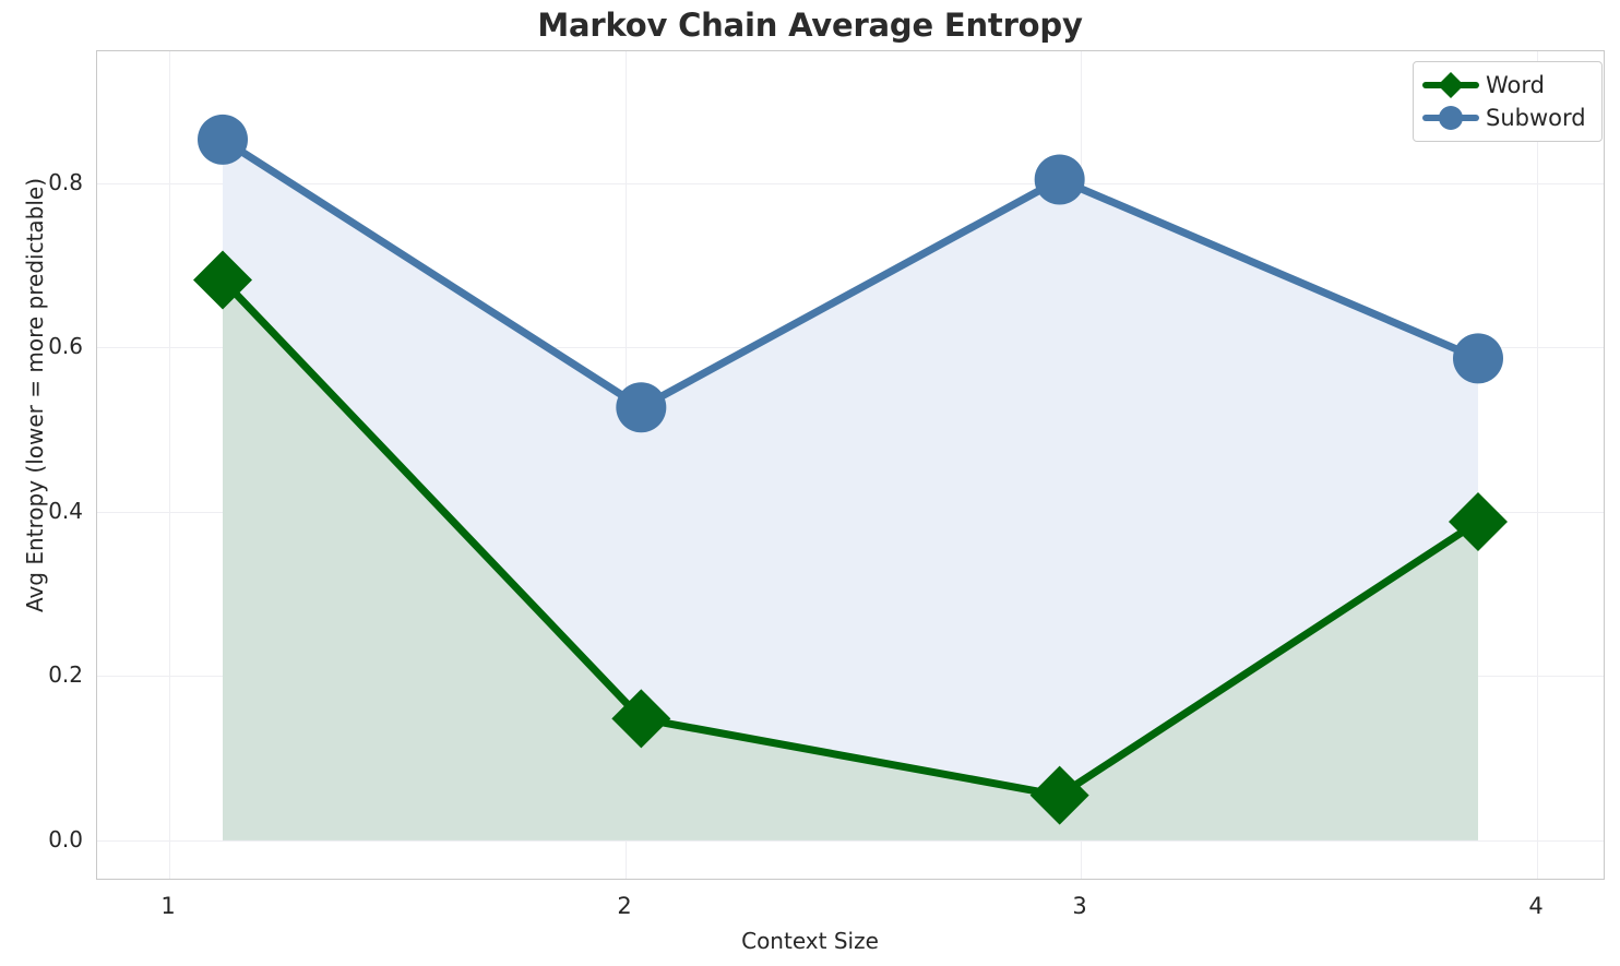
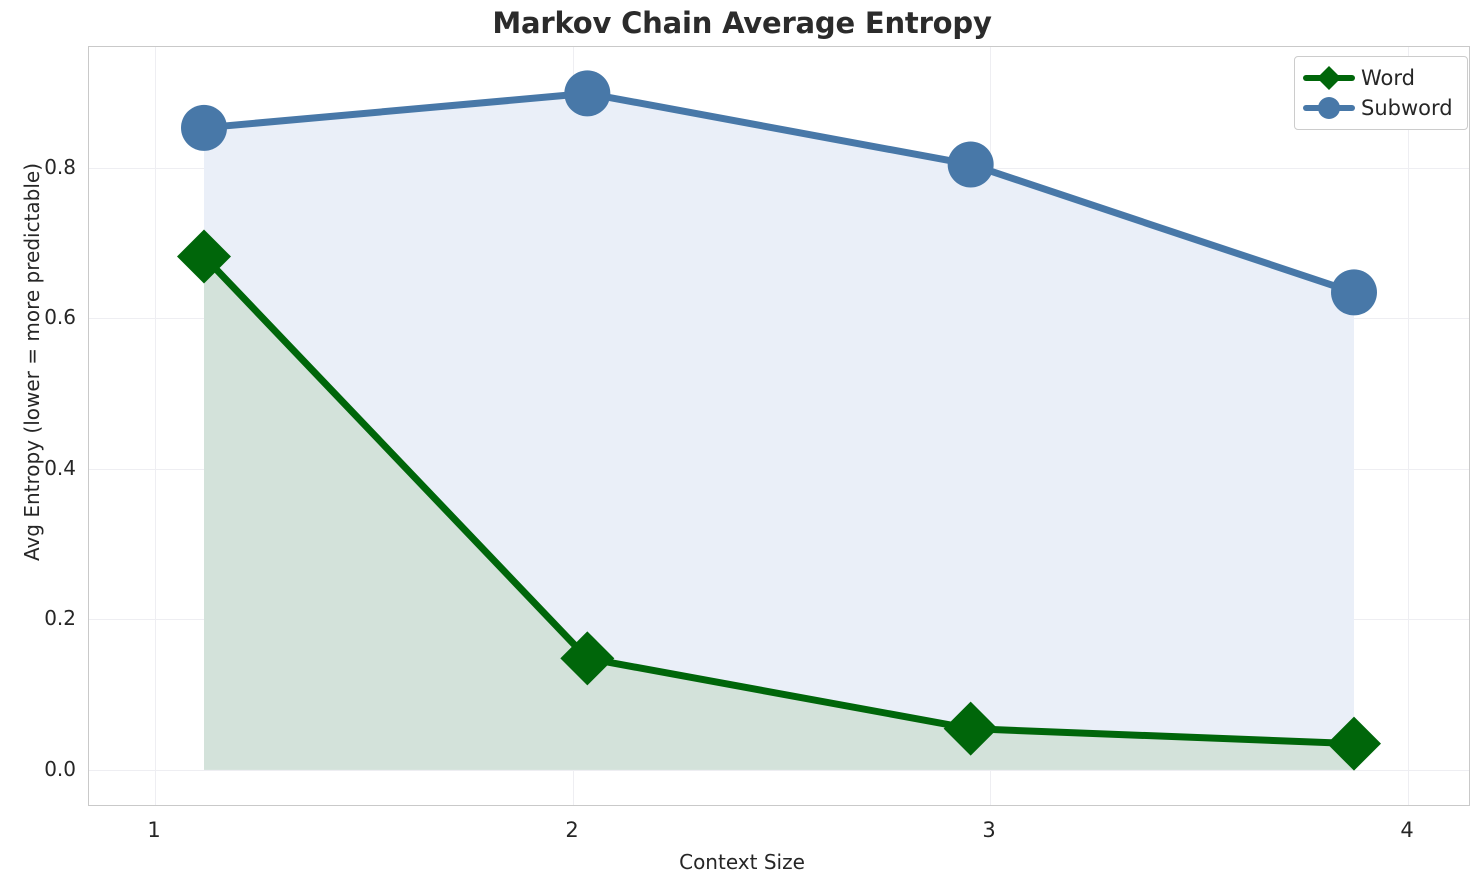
Subword/2: 0.53 -> 0.90
Word/4: 0.39 -> 0.04
Subword/4: 0.59 -> 0.64
